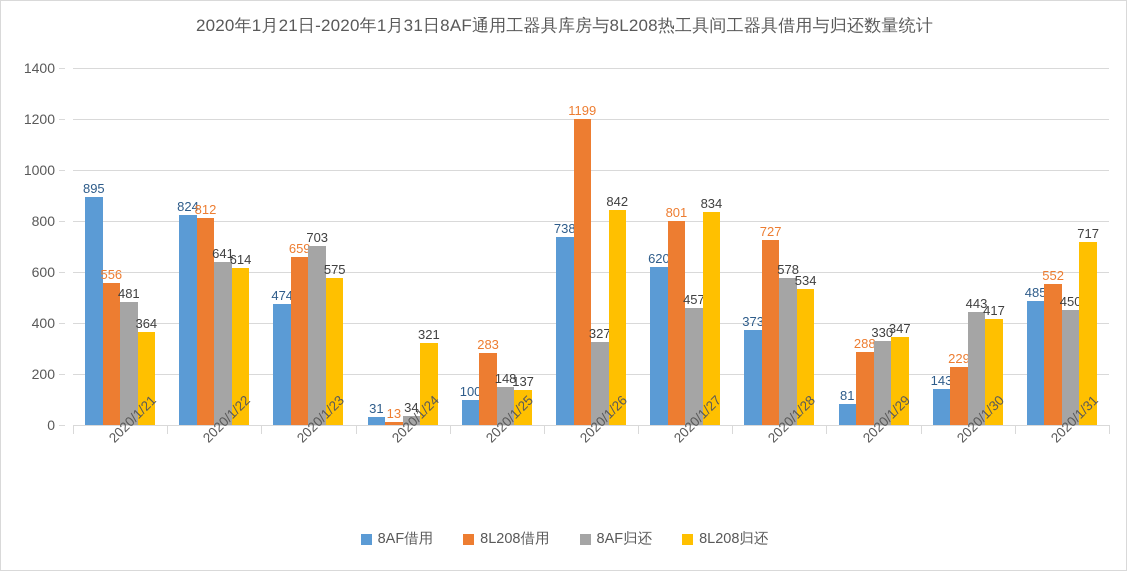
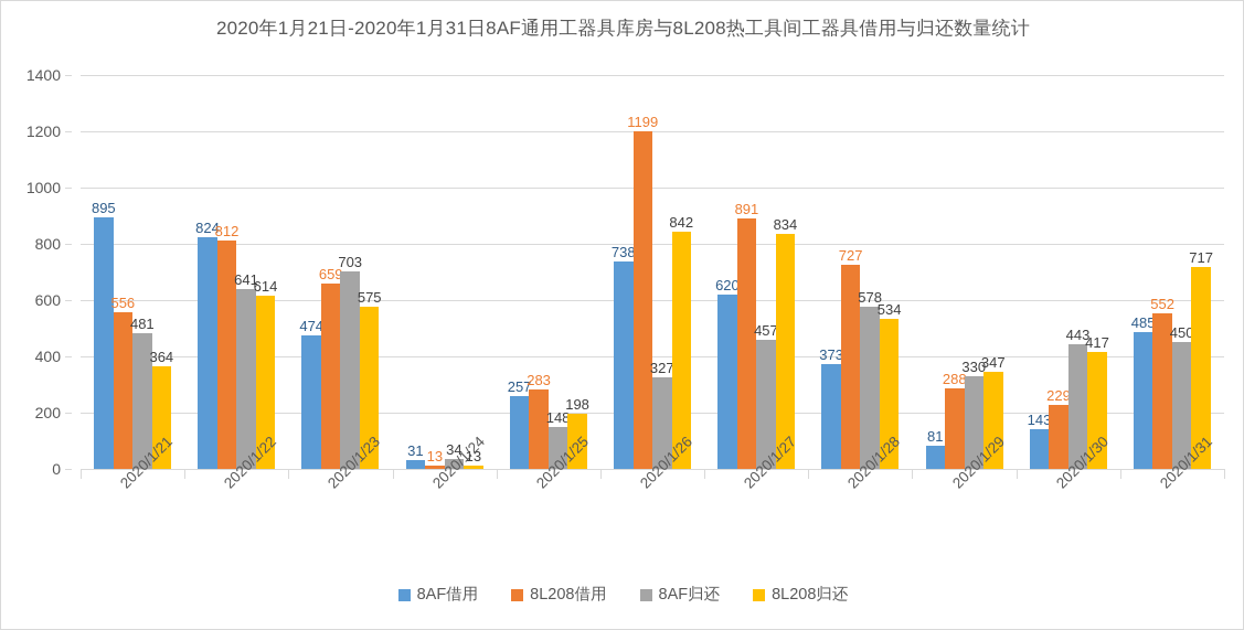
8L208归还/2020/1/24: 321 -> 13
8AF借用/2020/1/25: 100 -> 257
8L208归还/2020/1/25: 137 -> 198
8L208借用/2020/1/27: 801 -> 891
